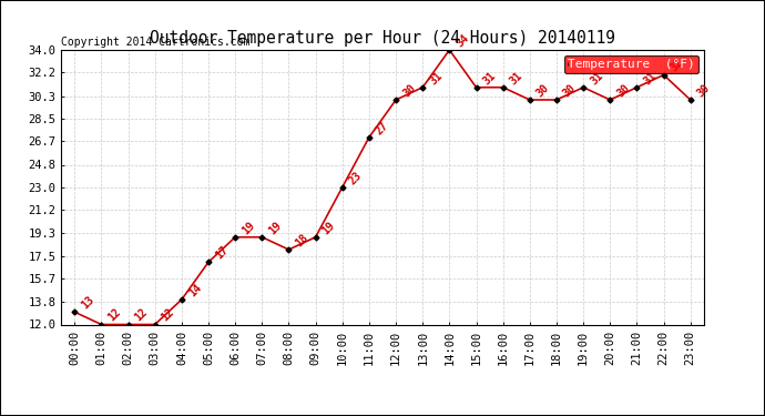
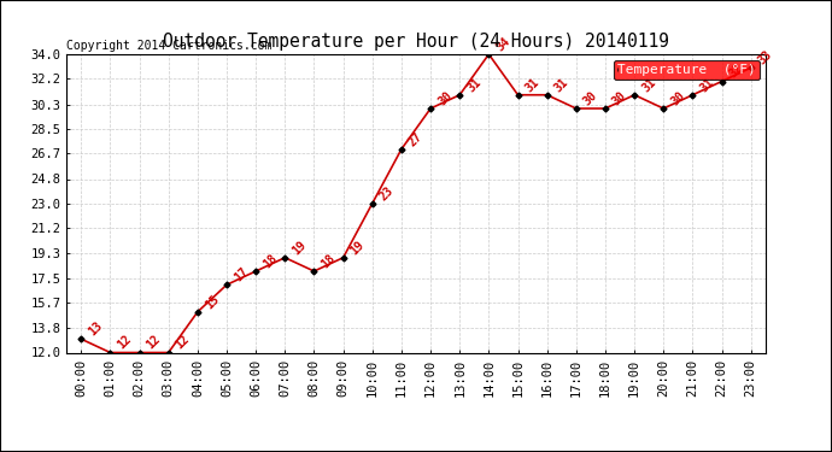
04:00: 14 -> 15
06:00: 19 -> 18
23:00: 30 -> 33
